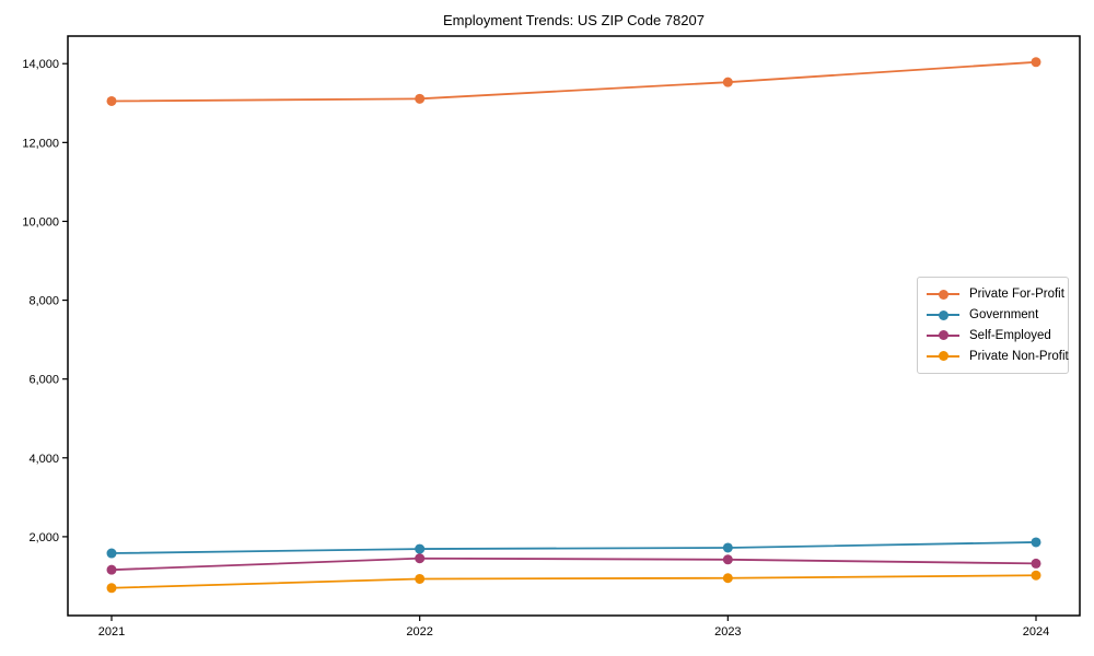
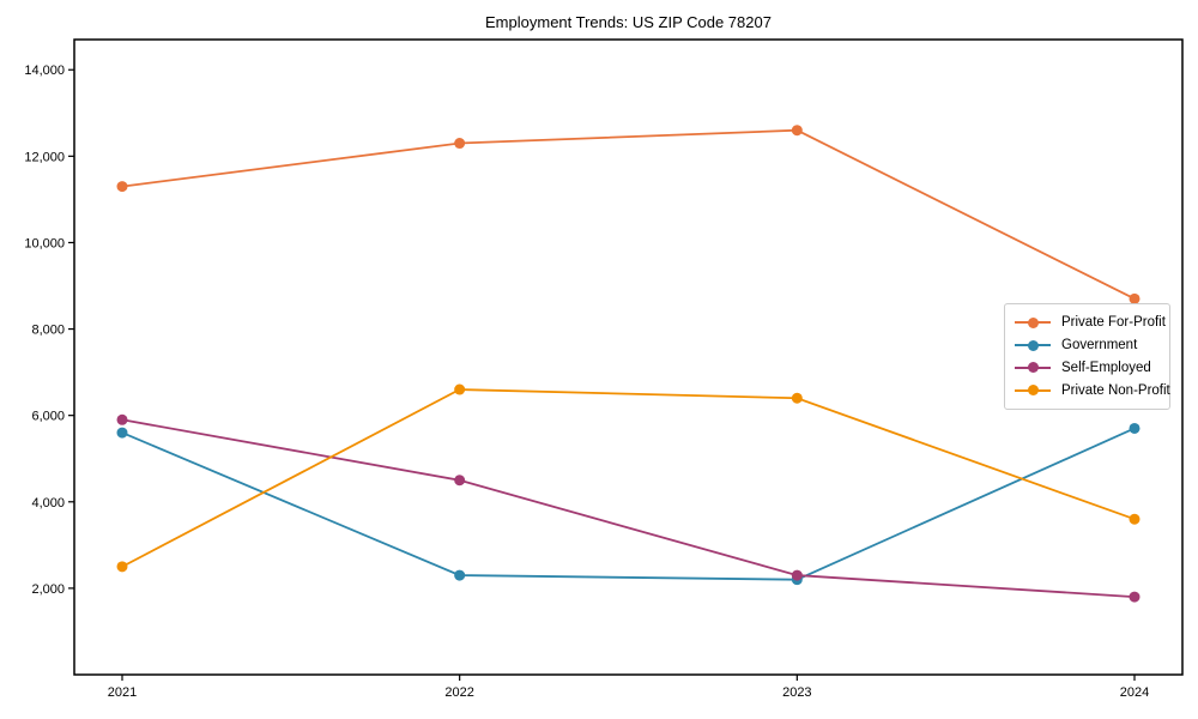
Private For-Profit/2021: 13000 -> 11300
Government/2021: 1600 -> 5600
Self-Employed/2021: 1200 -> 5900
Private Non-Profit/2021: 700 -> 2500
Private For-Profit/2022: 13100 -> 12300
Government/2022: 1700 -> 2300
Self-Employed/2022: 1400 -> 4500
Private Non-Profit/2022: 900 -> 6600
Private For-Profit/2023: 13500 -> 12600
Government/2023: 1700 -> 2200
Self-Employed/2023: 1400 -> 2300
Private Non-Profit/2023: 1000 -> 6400
Private For-Profit/2024: 14000 -> 8700
Government/2024: 1900 -> 5700
Self-Employed/2024: 1300 -> 1800
Private Non-Profit/2024: 1000 -> 3600
